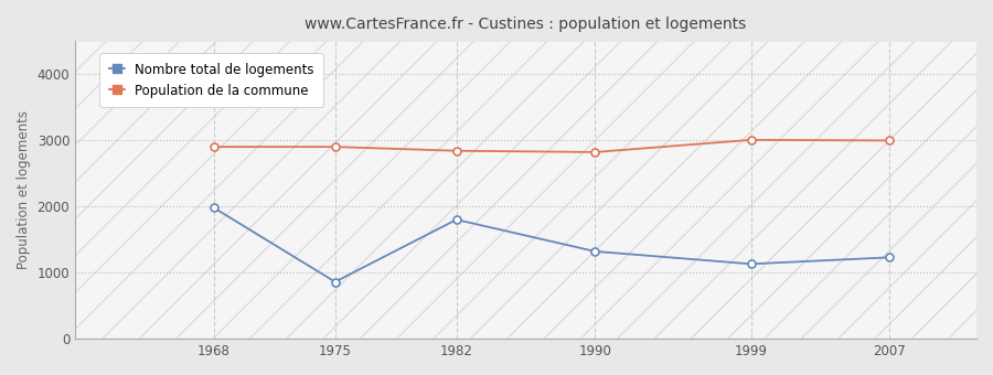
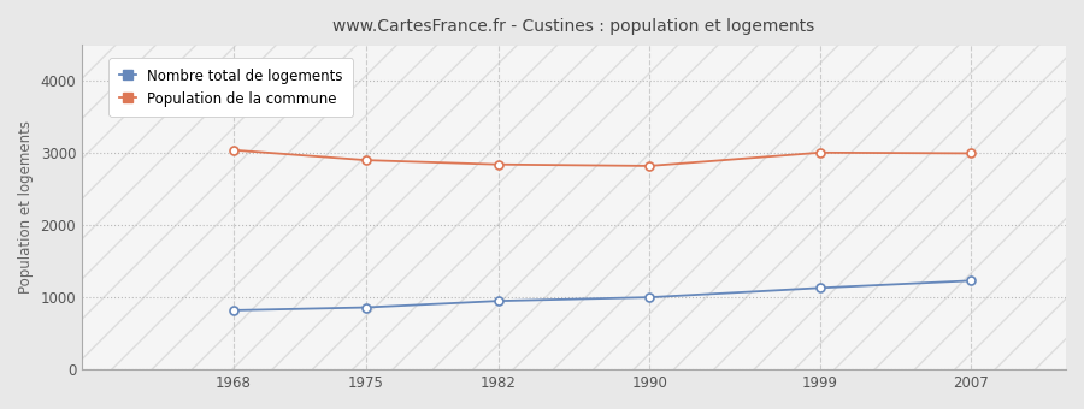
Nombre total de logements/1968: 1980 -> 820
Population de la commune/1968: 2900 -> 3040
Nombre total de logements/1982: 1800 -> 950
Nombre total de logements/1990: 1320 -> 1000
